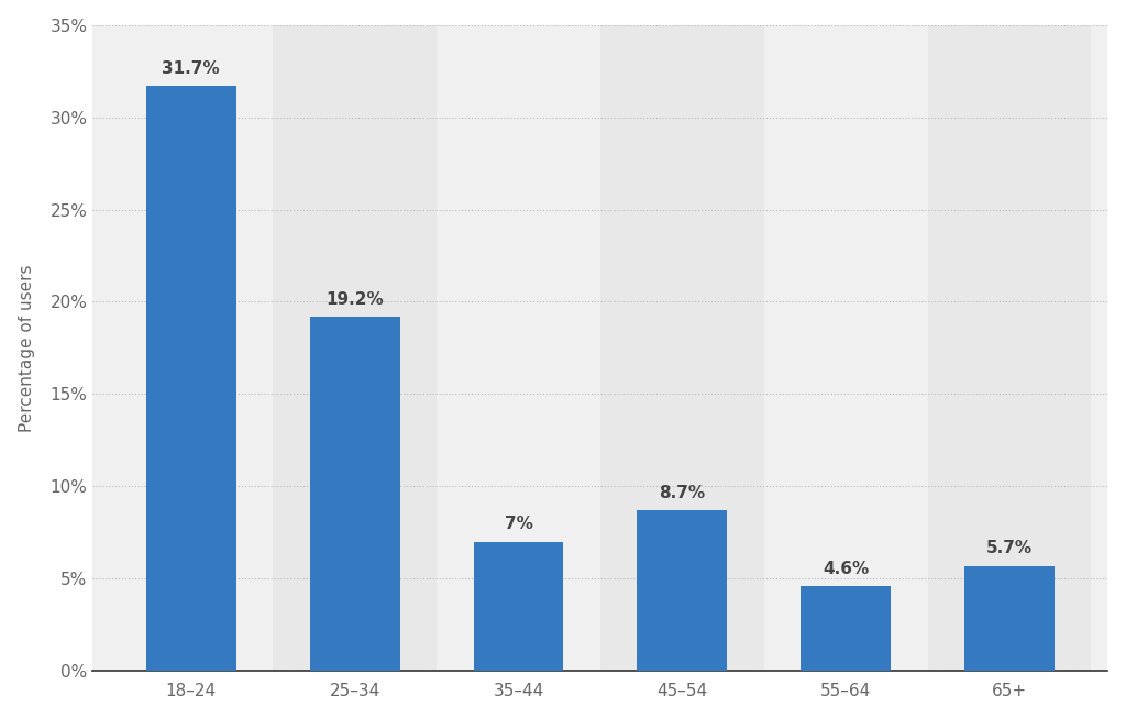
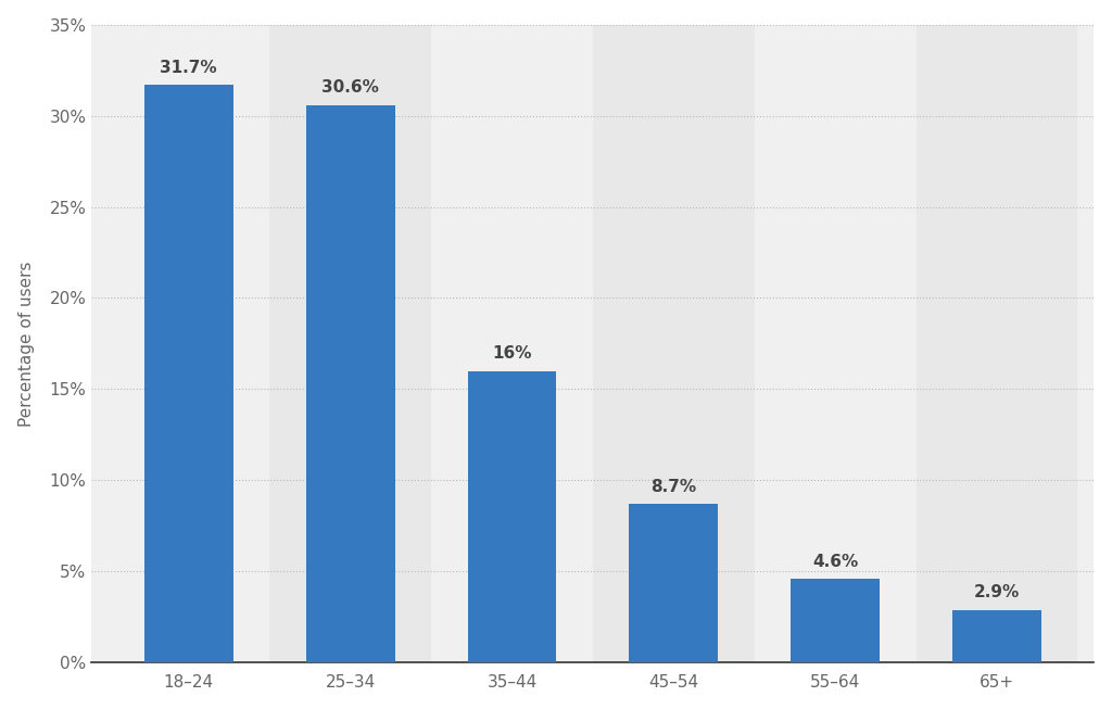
25–34: 19.2% -> 30.6%
35–44: 7% -> 16%
65+: 5.7% -> 2.9%
